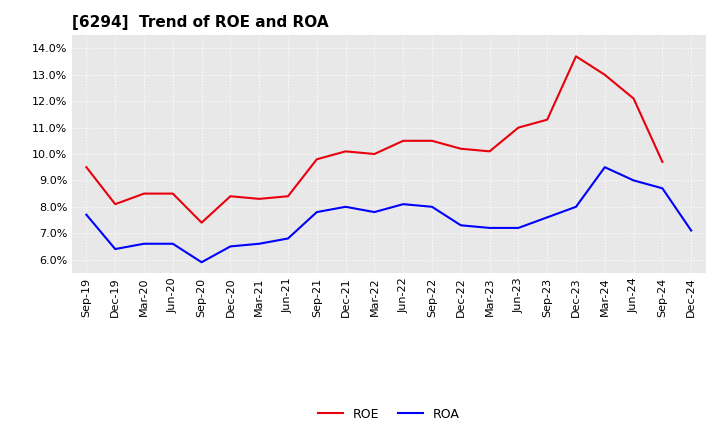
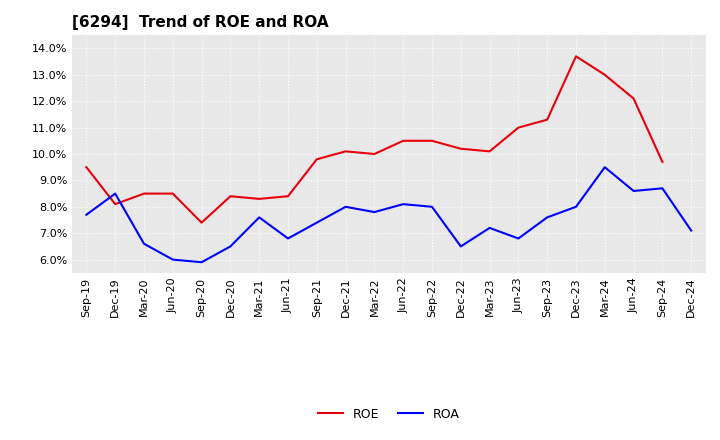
ROA/Dec-19: 6.4% -> 8.5%
ROA/Jun-20: 6.6% -> 6.0%
ROA/Mar-21: 6.6% -> 7.6%
ROA/Sep-21: 7.8% -> 7.4%
ROA/Dec-22: 7.3% -> 6.5%
ROA/Jun-23: 7.2% -> 6.8%
ROA/Jun-24: 9.0% -> 8.6%
